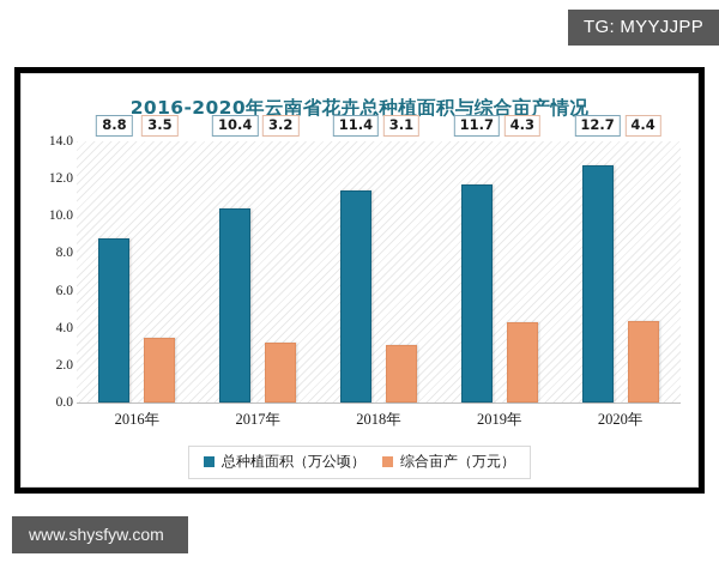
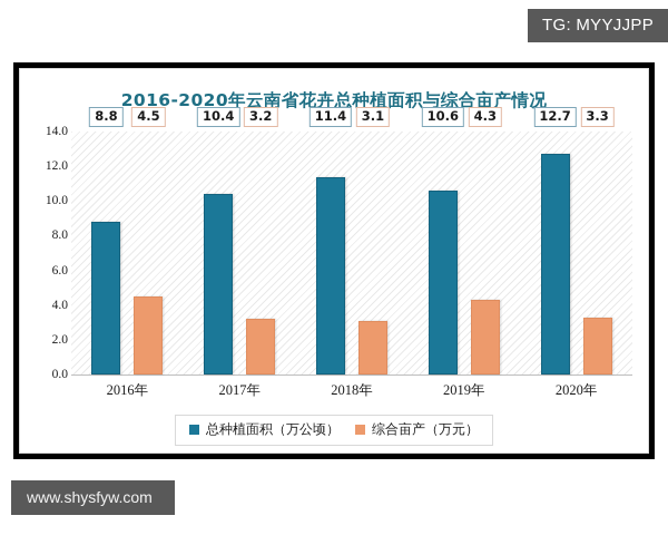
综合亩产（万元）/2016年: 3.5 -> 4.5
总种植面积（万公顷）/2019年: 11.7 -> 10.6
综合亩产（万元）/2020年: 4.4 -> 3.3
